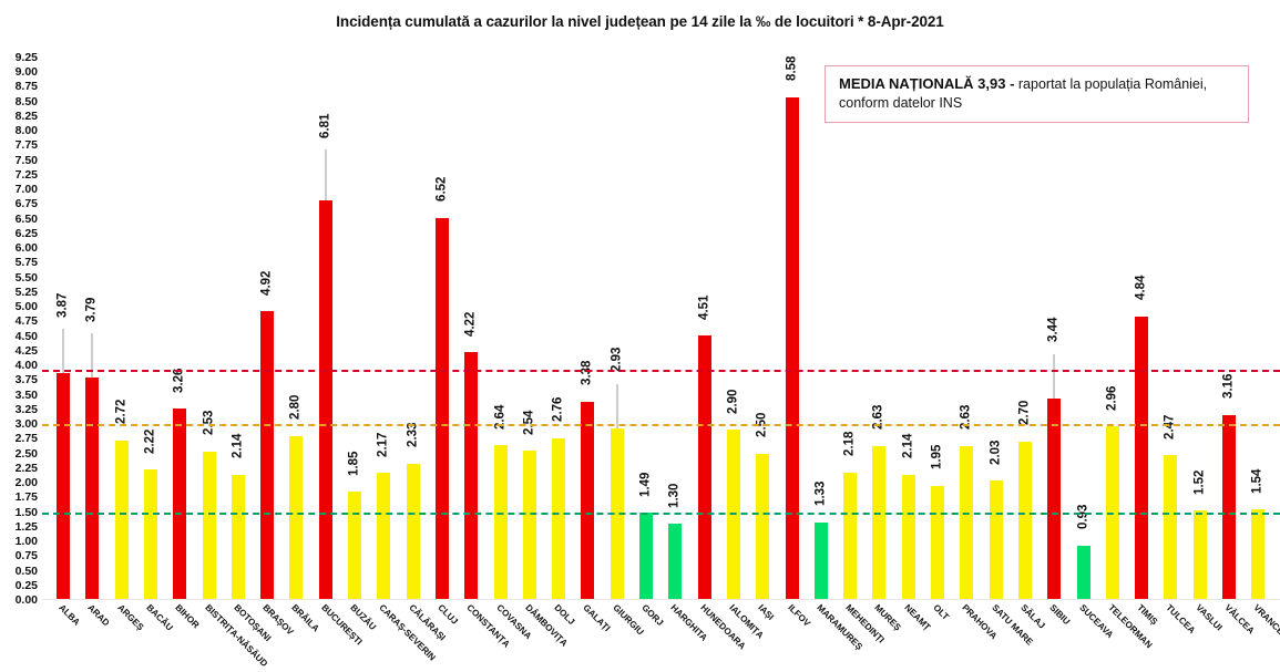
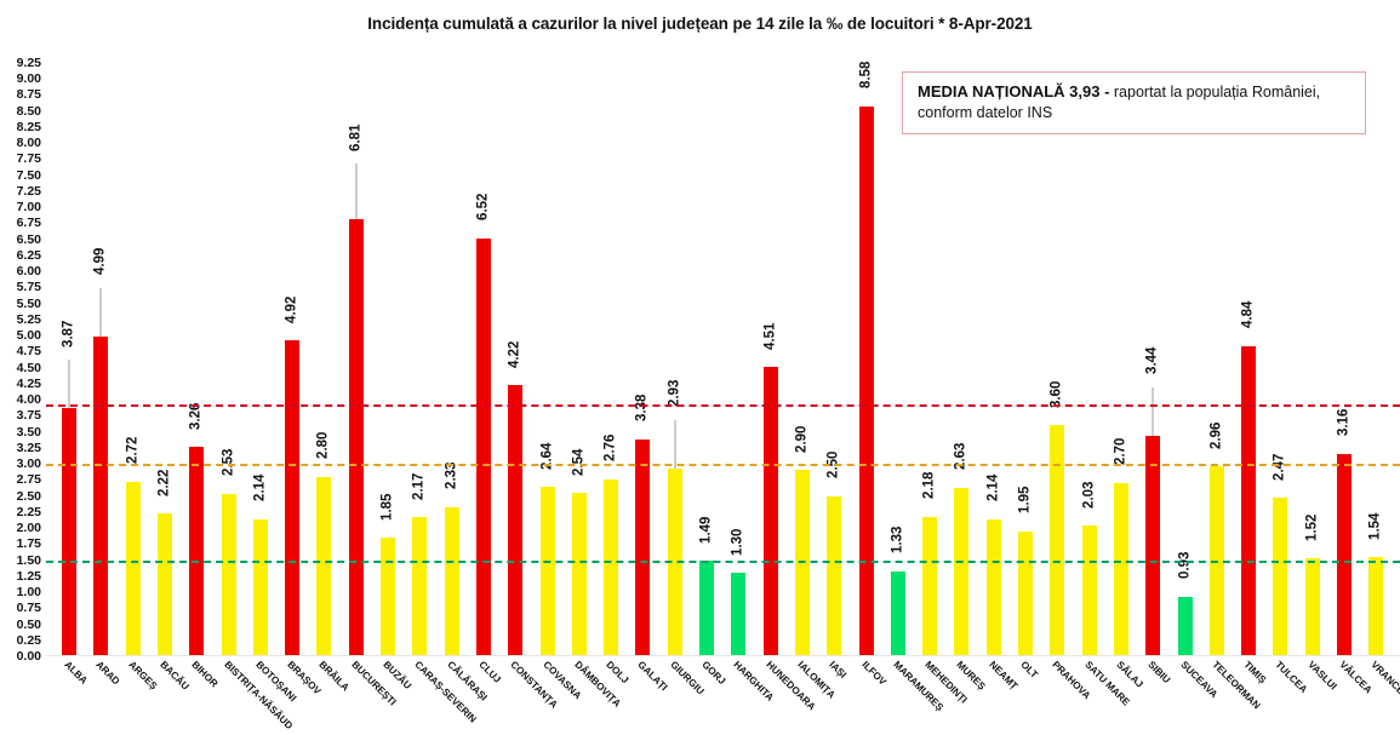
ARAD: 3.79 -> 4.99
PRAHOVA: 2.63 -> 3.60
